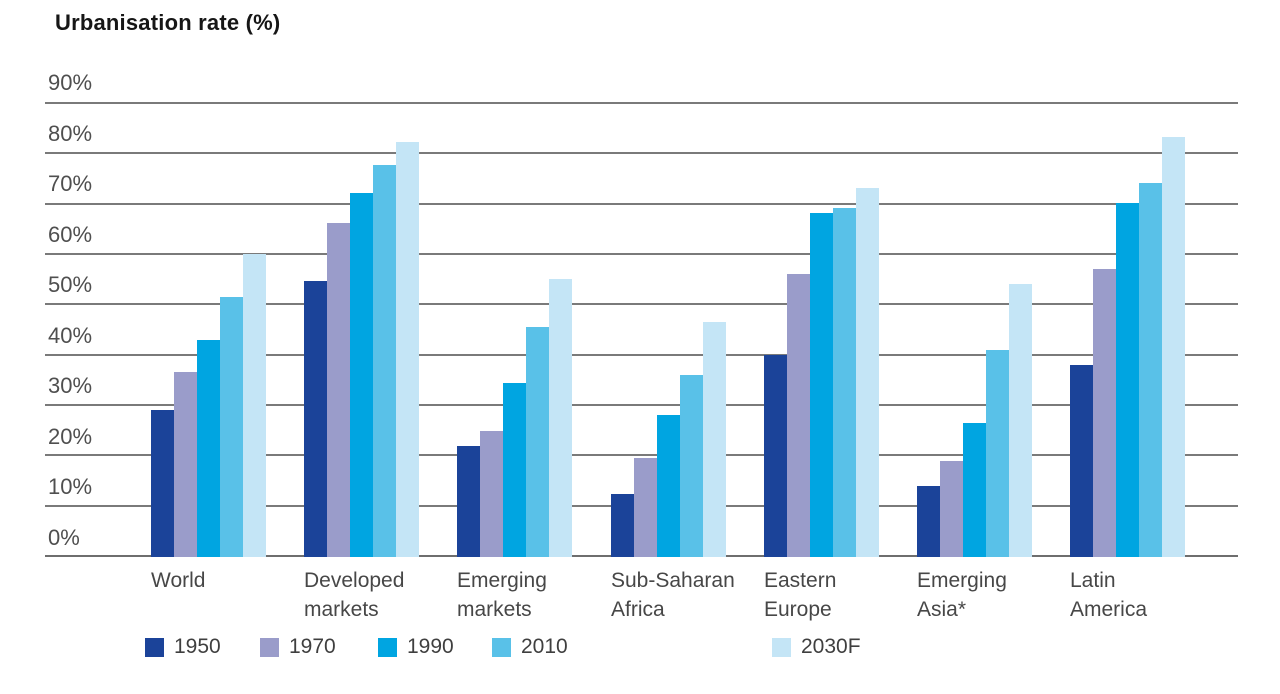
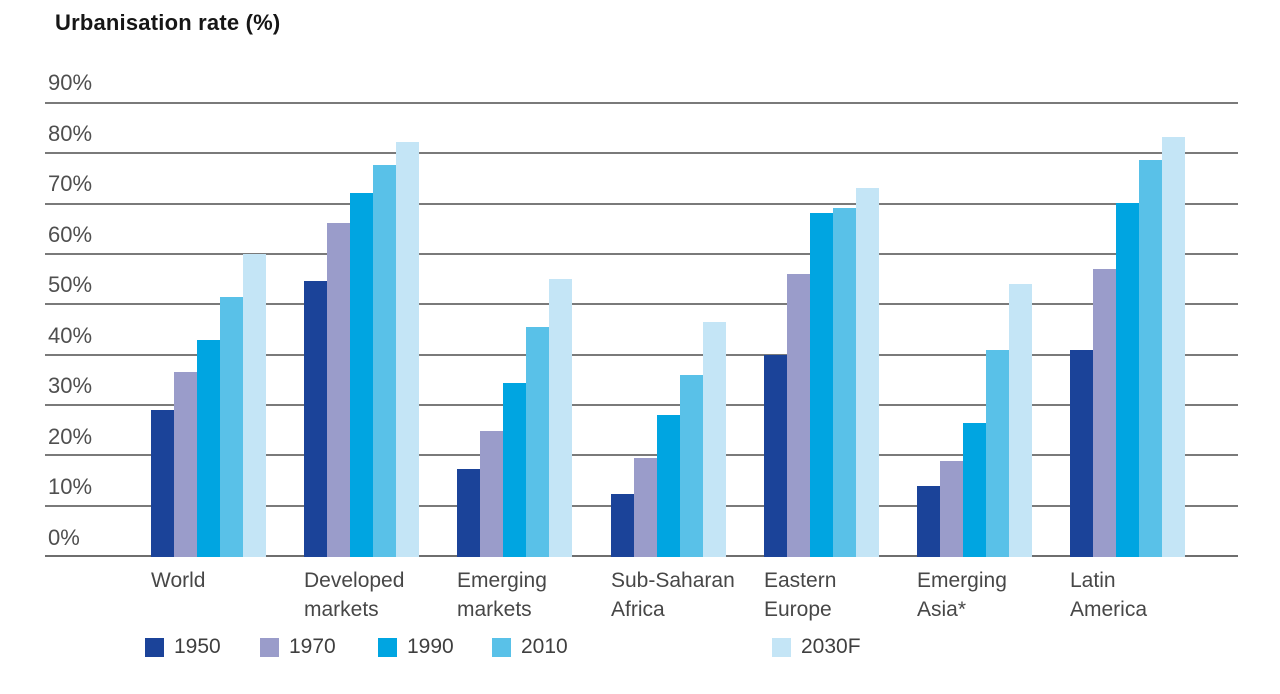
1950/Emerging markets: 22% -> 18%
1950/Latin America: 38% -> 41%
2010/Latin America: 74% -> 78%
